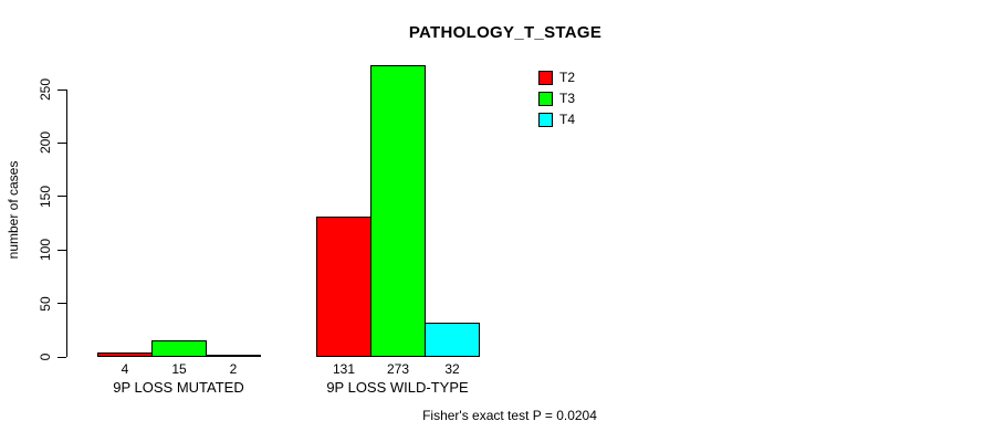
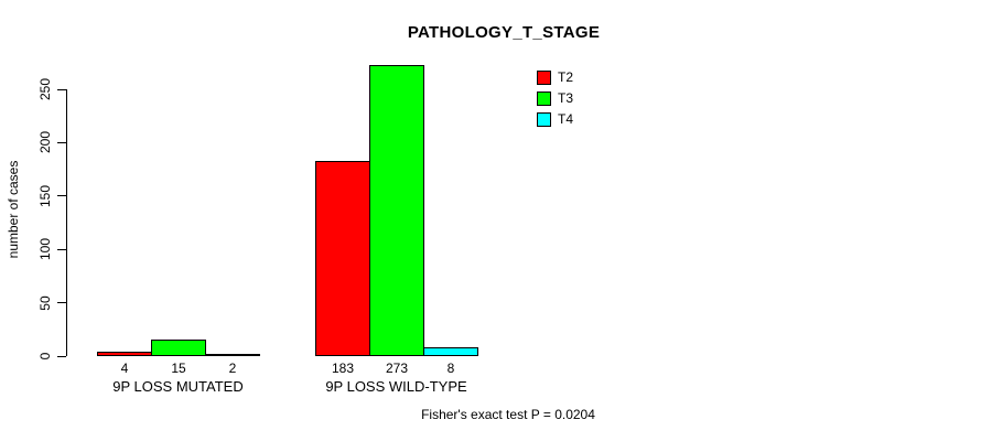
T2/9P LOSS WILD-TYPE: 131 -> 183
T4/9P LOSS WILD-TYPE: 32 -> 8
